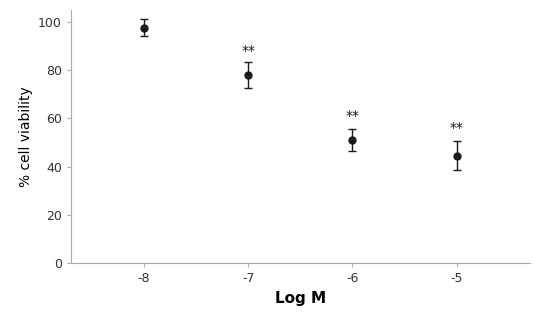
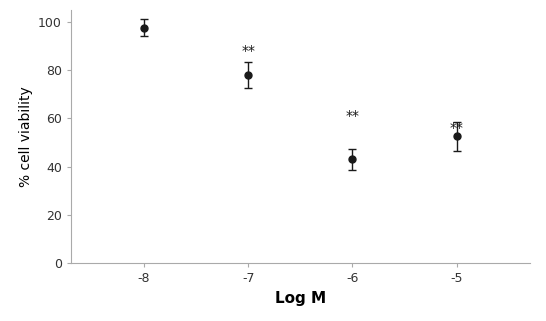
-6: 51.0 -> 43.0
-5: 44.5 -> 52.5
